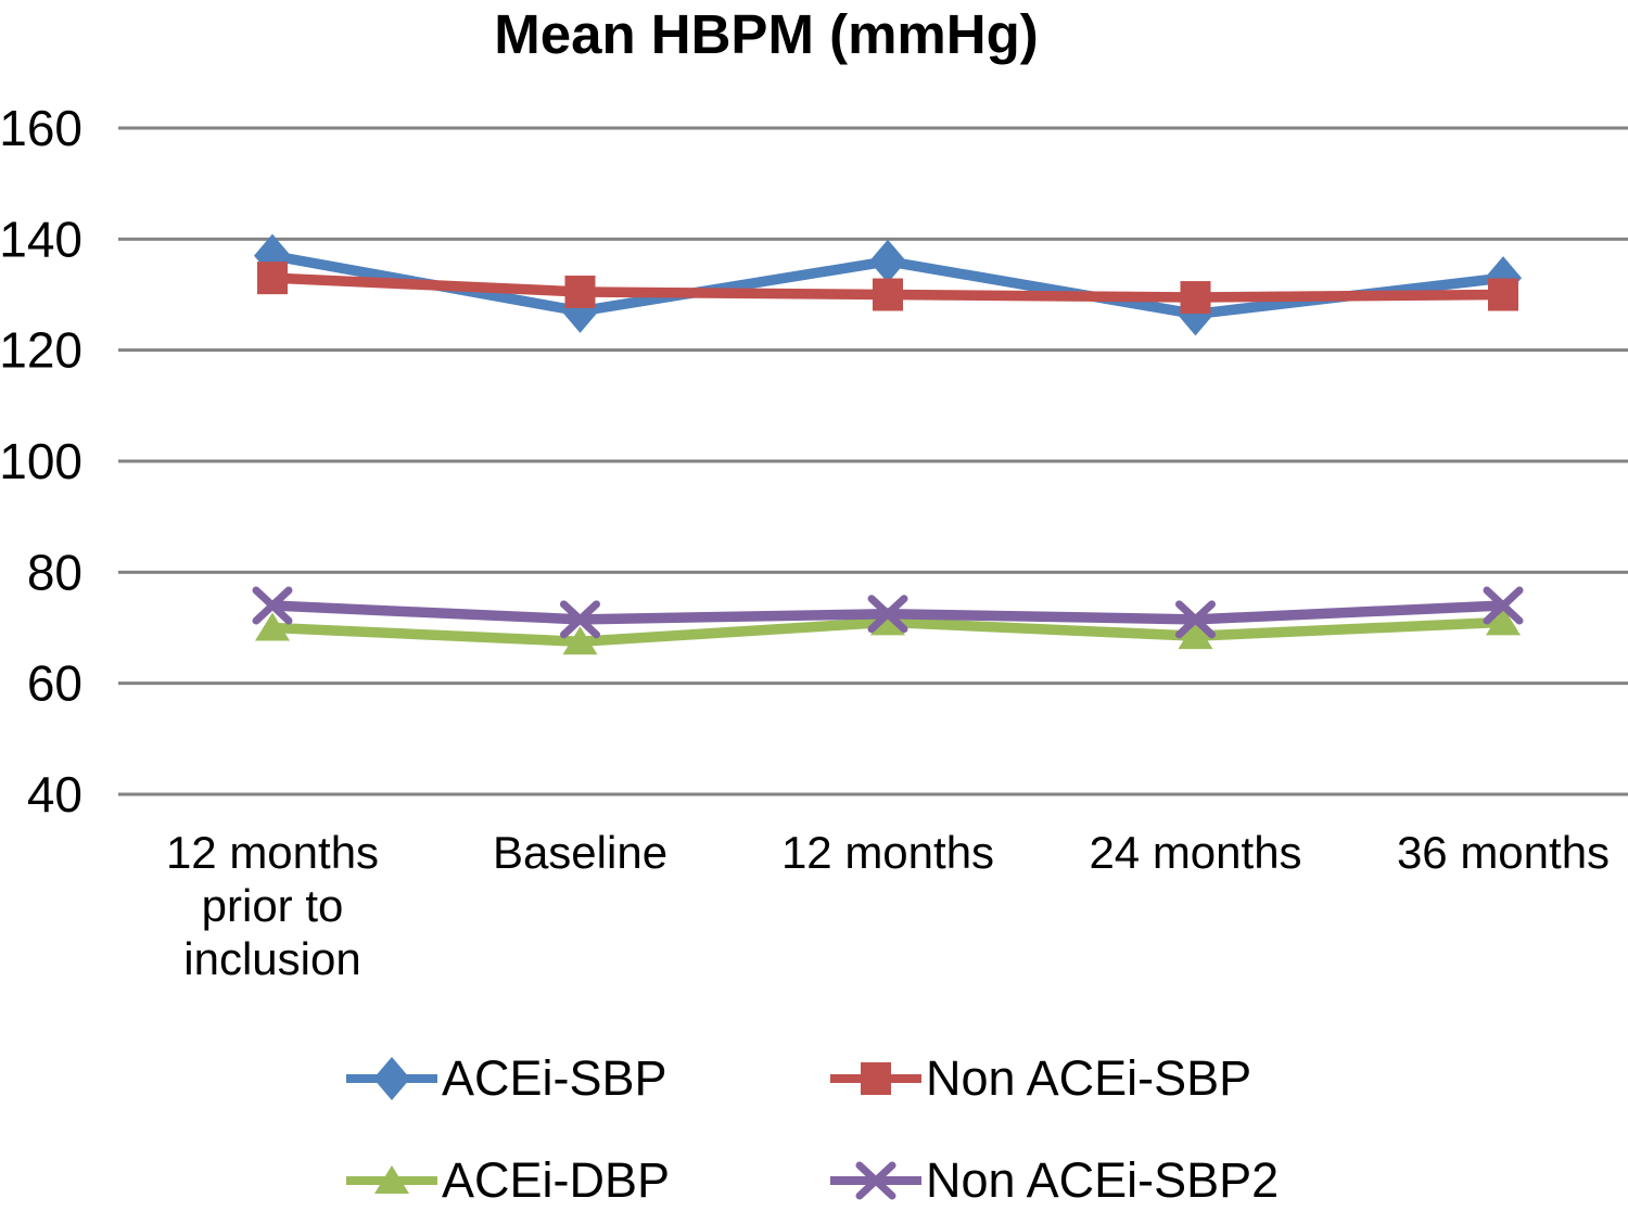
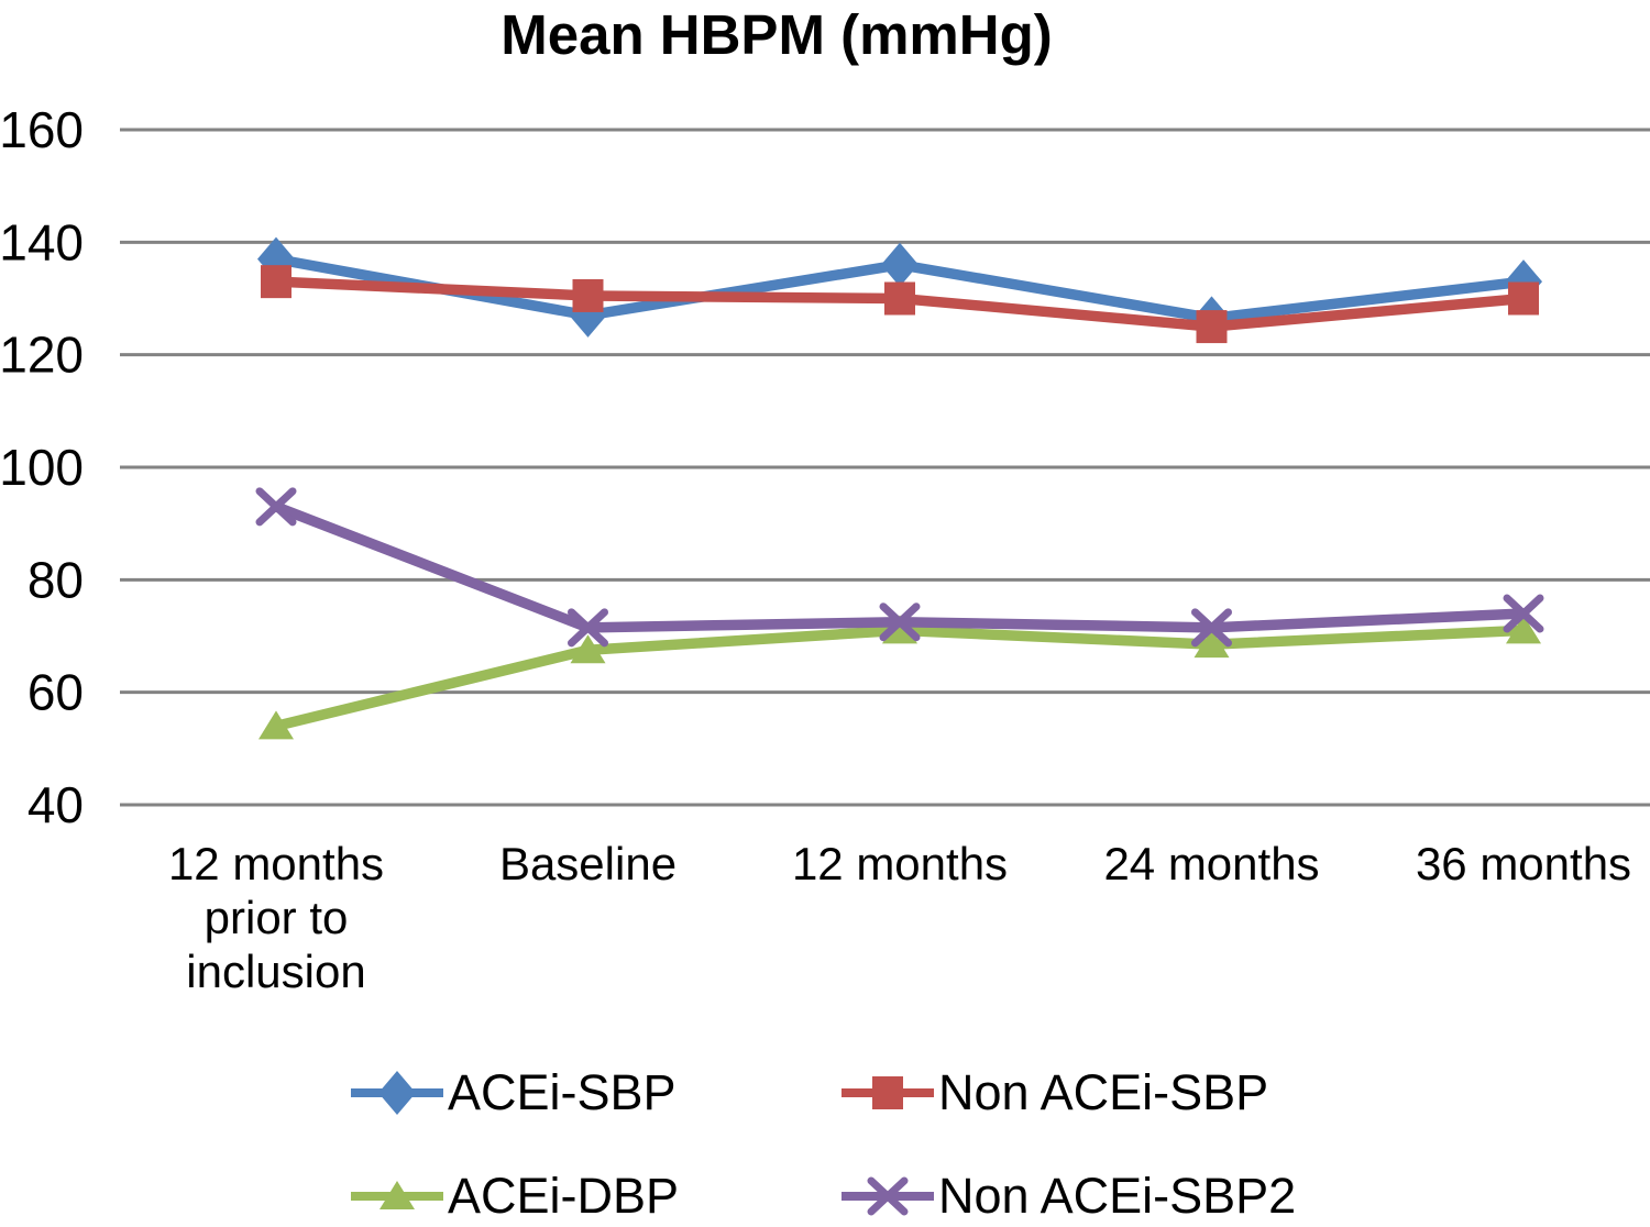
ACEi-DBP/12 months prior to inclusion: 70 -> 54
Non ACEi-SBP2/12 months prior to inclusion: 74 -> 93
Non ACEi-SBP/24 months: 130 -> 125
